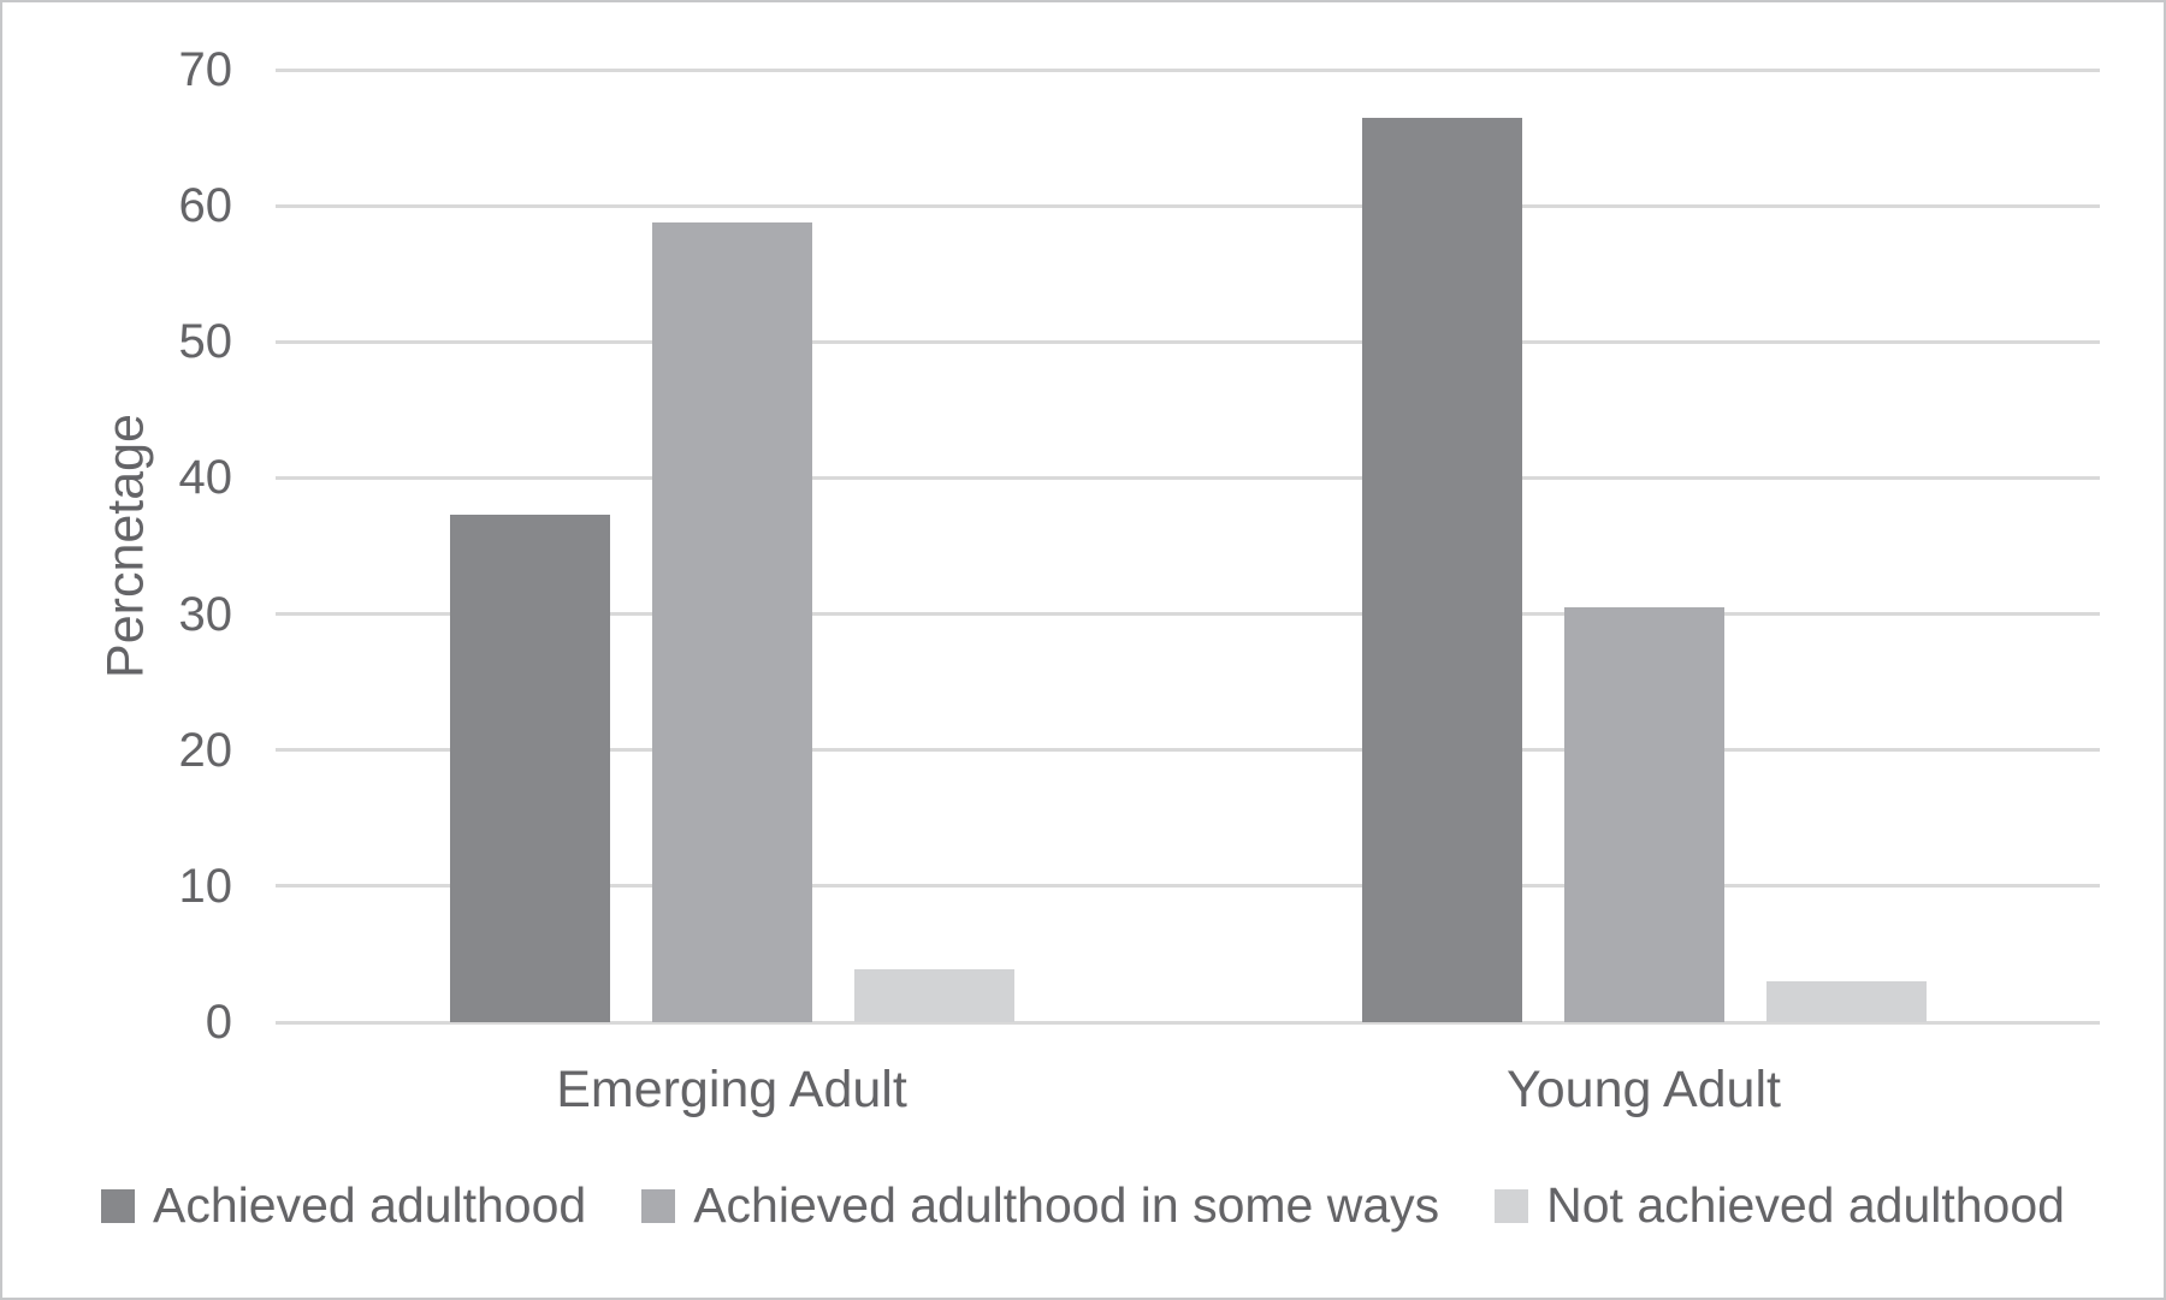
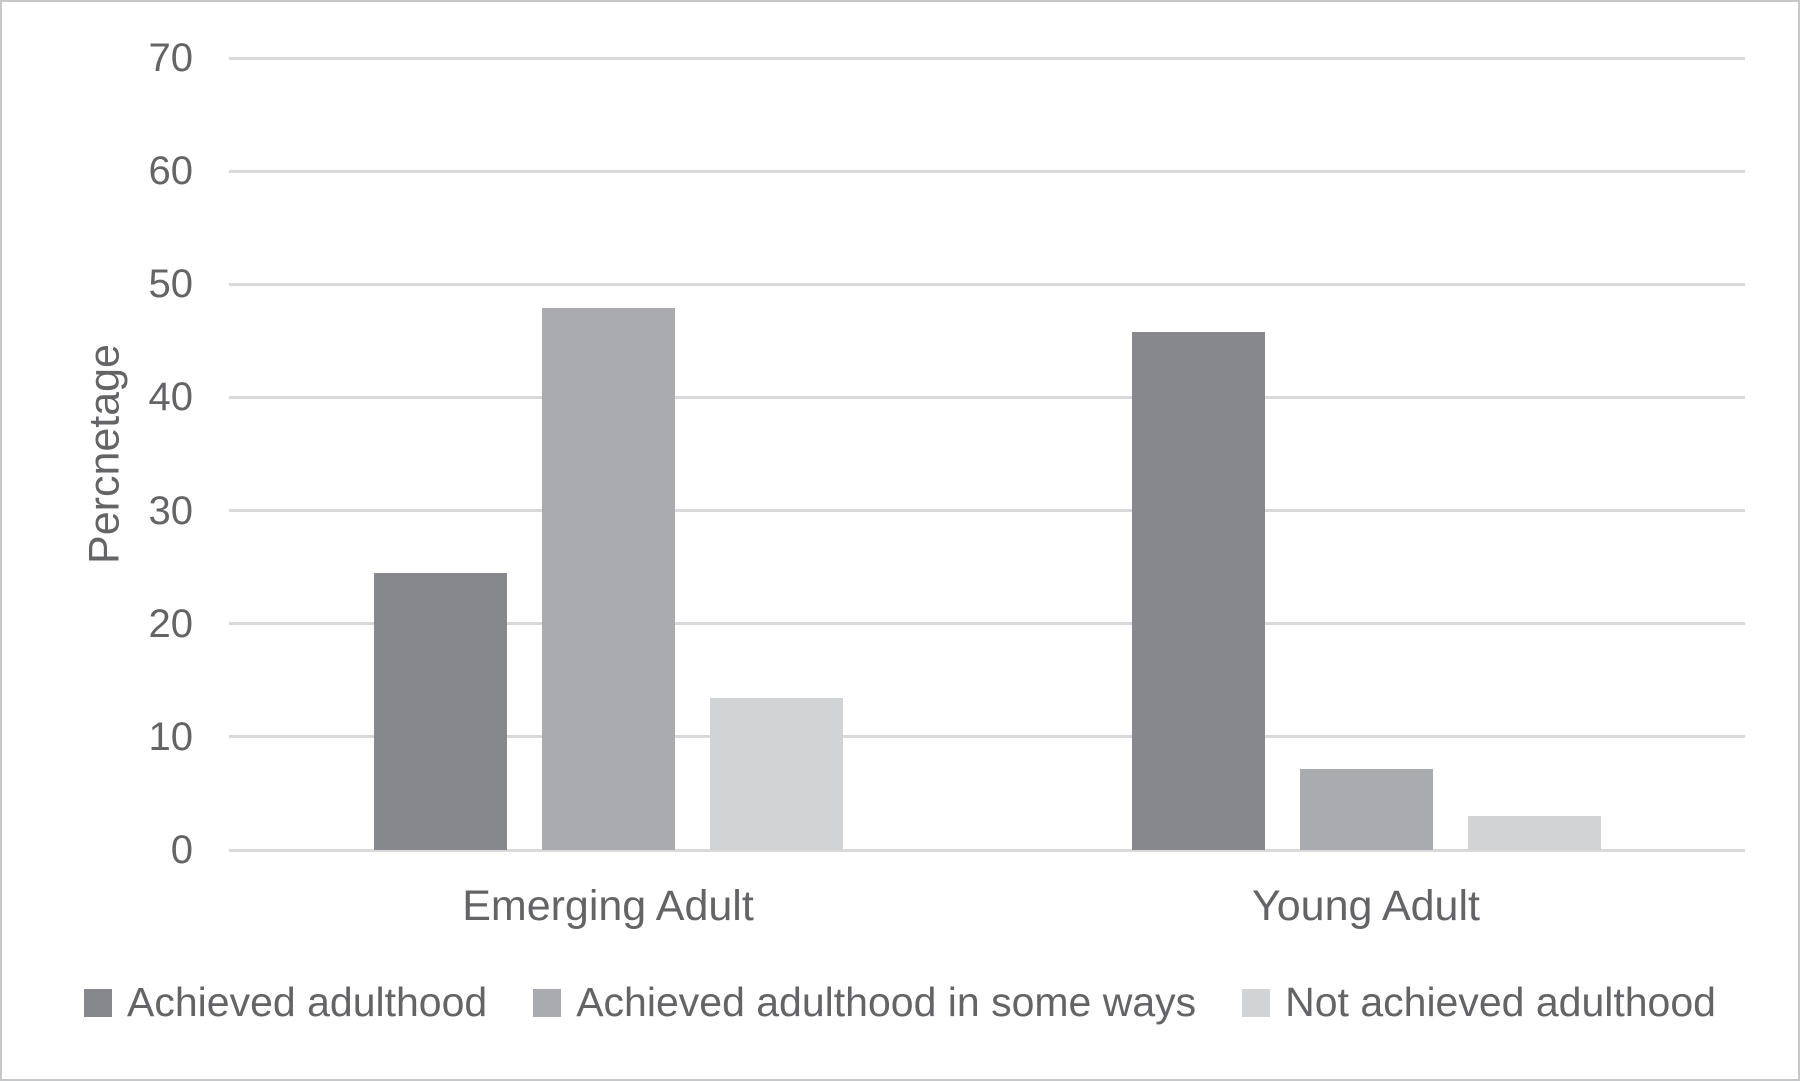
Achieved adulthood/Emerging Adult: 37.3 -> 24.5
Achieved adulthood in some ways/Emerging Adult: 58.8 -> 47.9
Not achieved adulthood/Emerging Adult: 3.9 -> 13.4
Achieved adulthood/Young Adult: 66.5 -> 45.8
Achieved adulthood in some ways/Young Adult: 30.5 -> 7.2
